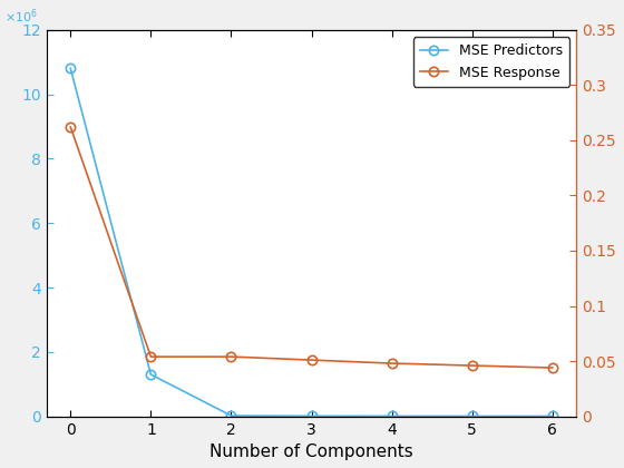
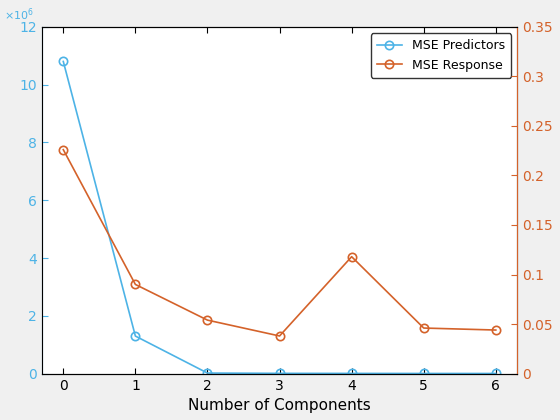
MSE Response/0: 0.262 -> 0.226
MSE Response/1: 0.054 -> 0.090
MSE Response/3: 0.051 -> 0.038
MSE Response/4: 0.048 -> 0.118
